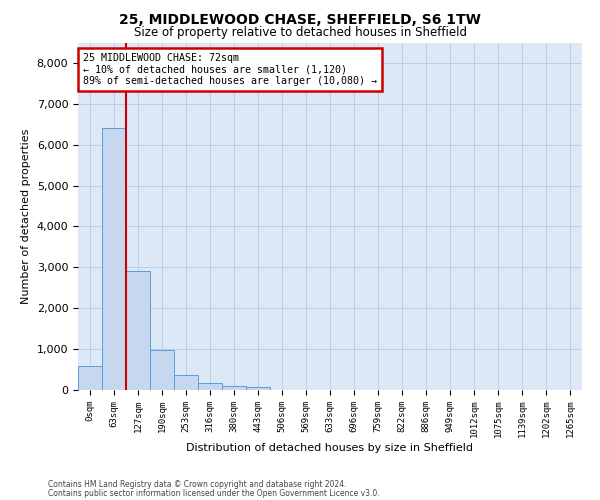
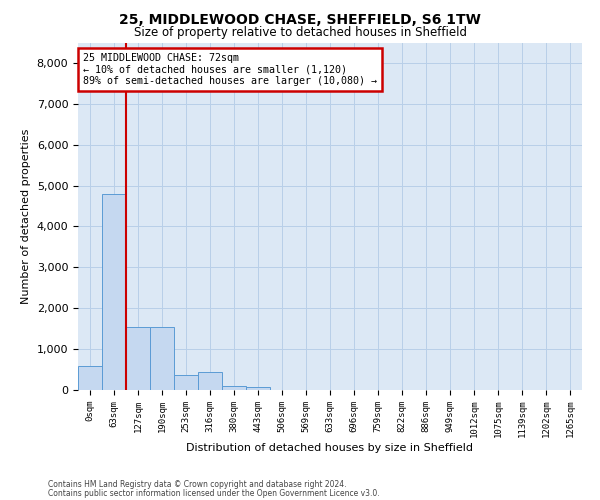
63sqm: 6,400 -> 4,800
127sqm: 2,920 -> 1,550
190sqm: 980 -> 1,550
316sqm: 160 -> 450
